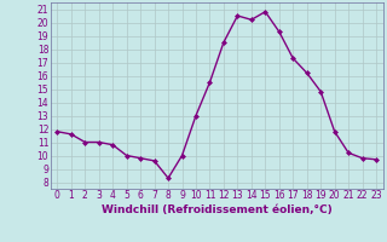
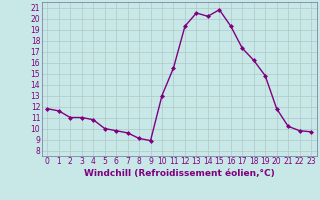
8: 8.3 -> 9.1
9: 10.0 -> 8.9
12: 18.5 -> 19.3
